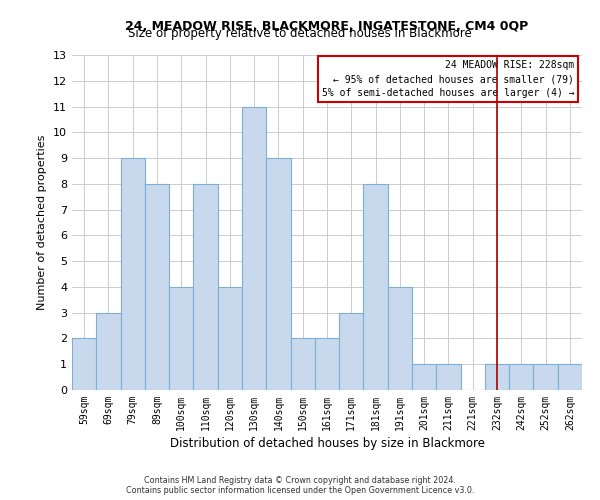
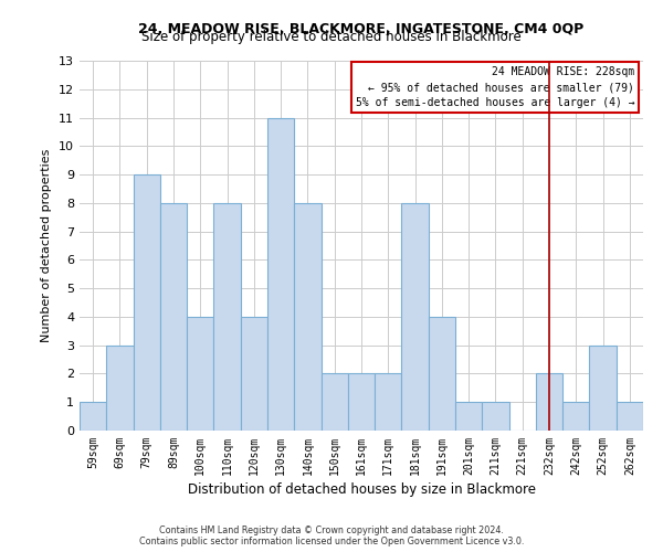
59sqm: 2 -> 1
140sqm: 9 -> 8
171sqm: 3 -> 2
232sqm: 1 -> 2
252sqm: 1 -> 3
